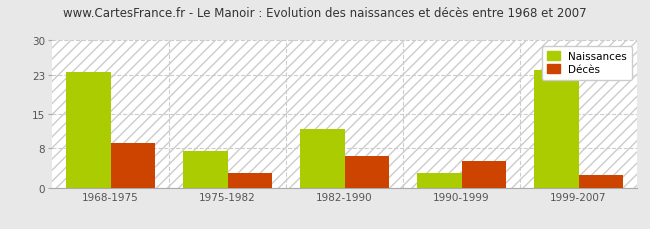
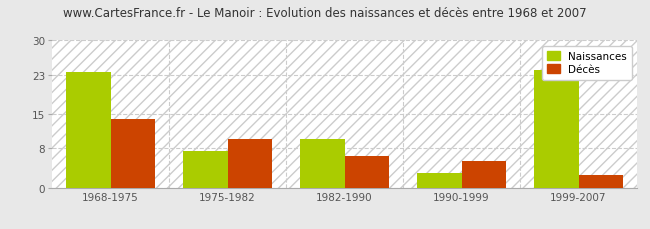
Décès/1968-1975: 9.0 -> 14.0
Décès/1975-1982: 3.0 -> 10.0
Naissances/1982-1990: 12.0 -> 10.0
